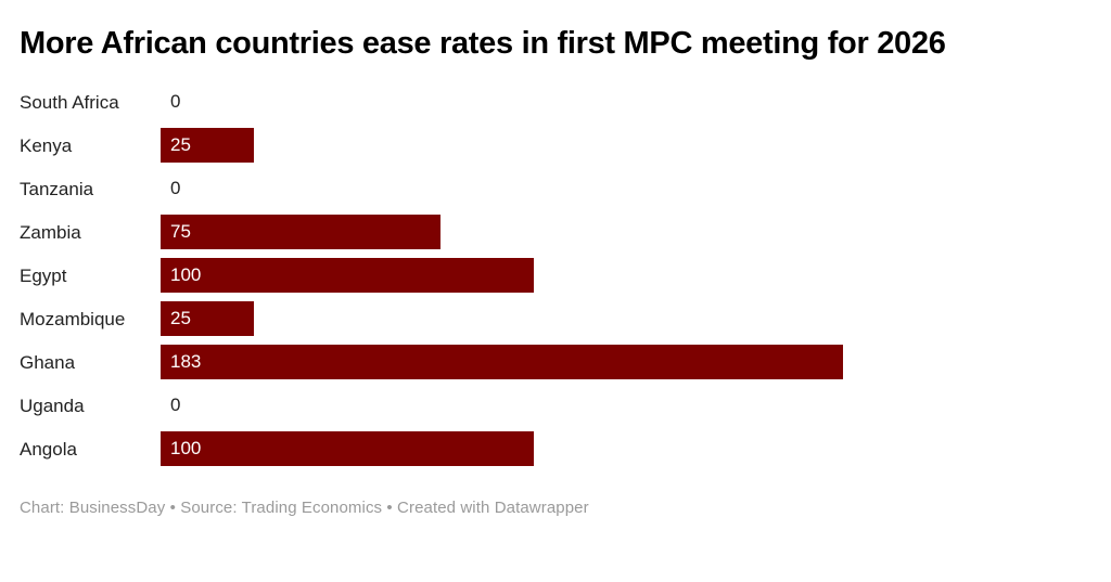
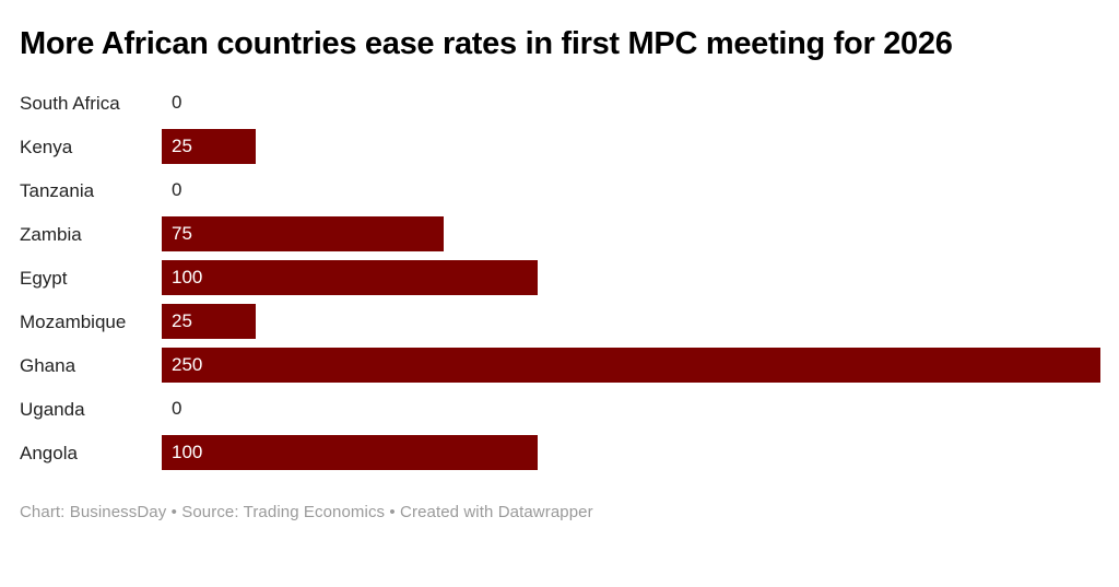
Ghana: 183 -> 250
